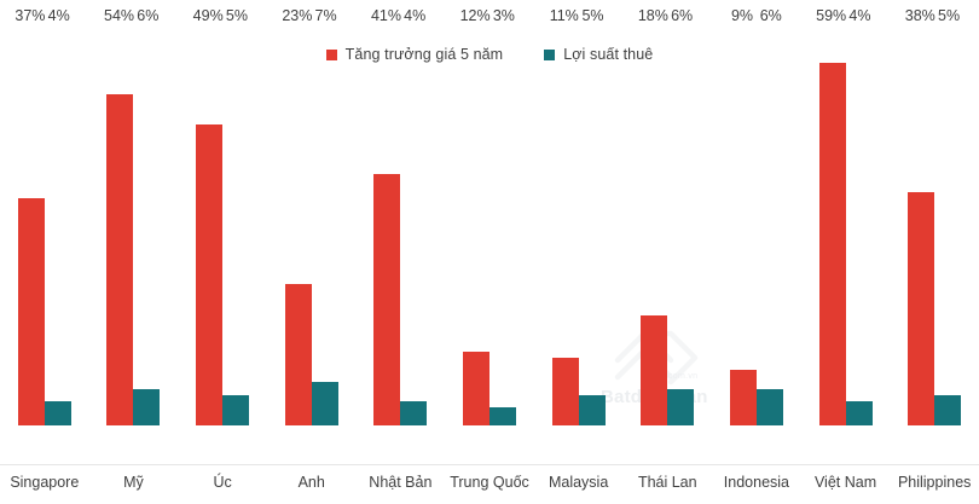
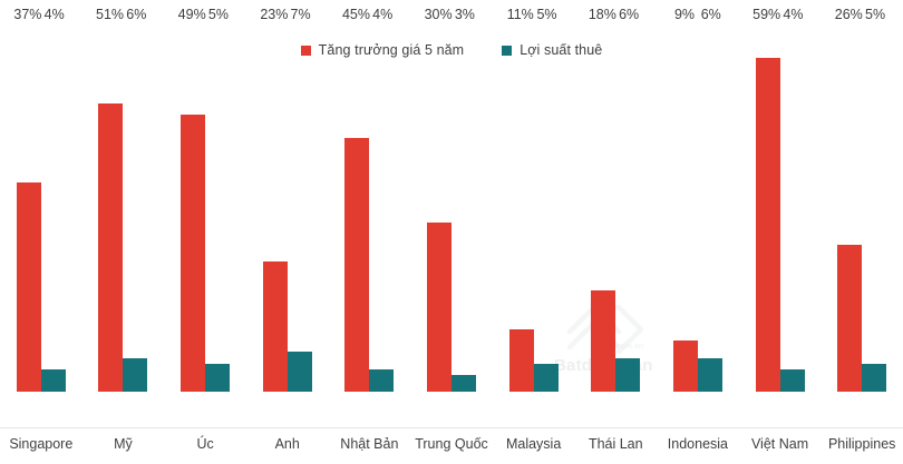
Tăng trưởng giá 5 năm/Mỹ: 54% -> 51%
Tăng trưởng giá 5 năm/Nhật Bản: 41% -> 45%
Tăng trưởng giá 5 năm/Trung Quốc: 12% -> 30%
Tăng trưởng giá 5 năm/Philippines: 38% -> 26%
